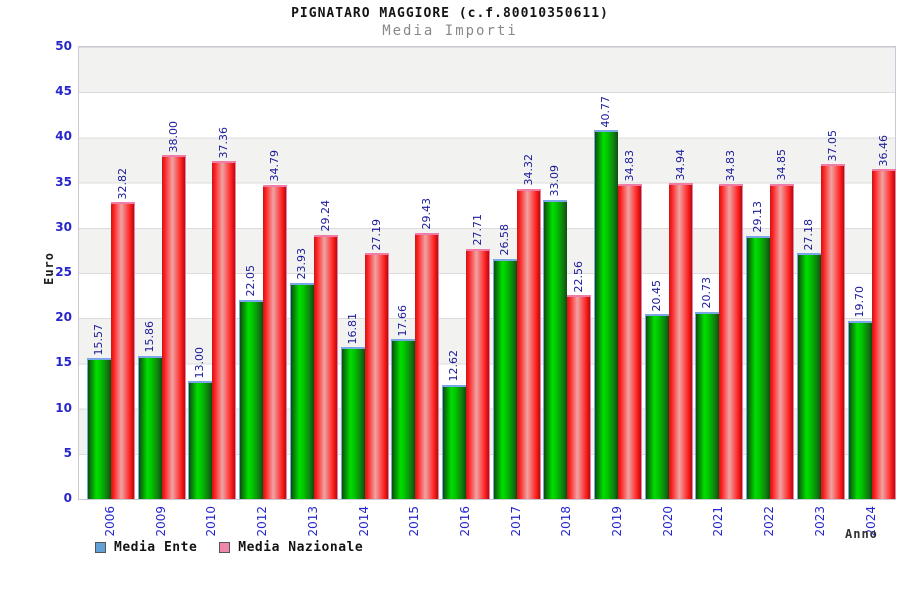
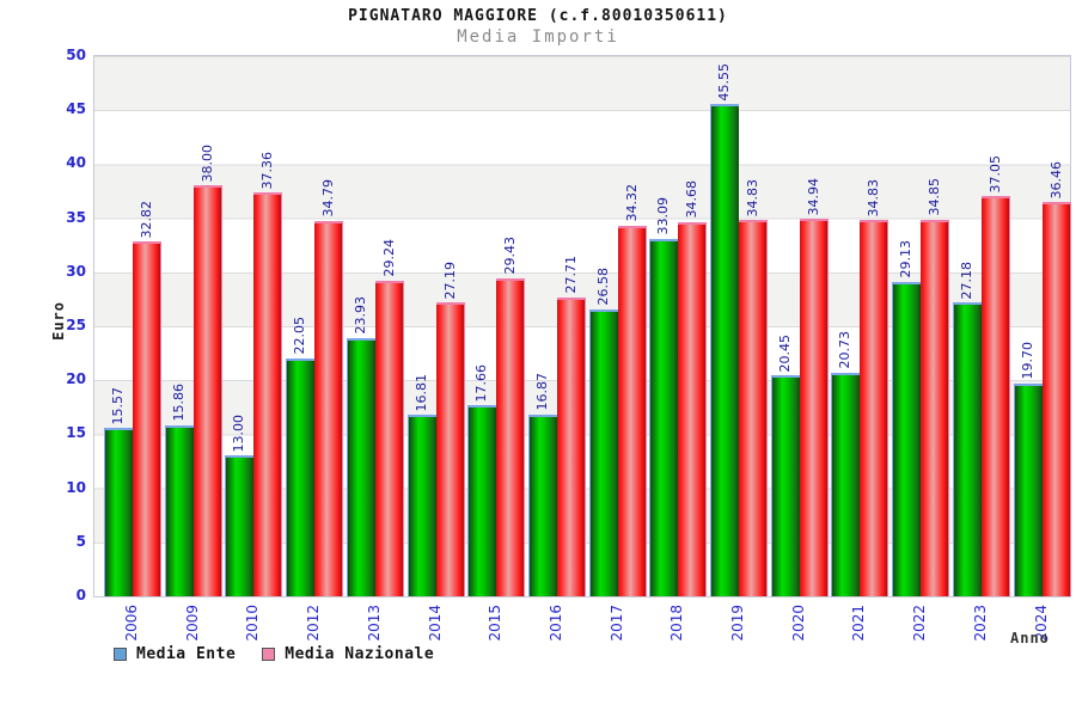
Media Ente/2016: 12.62 -> 16.87
Media Nazionale/2018: 22.56 -> 34.68
Media Ente/2019: 40.77 -> 45.55
